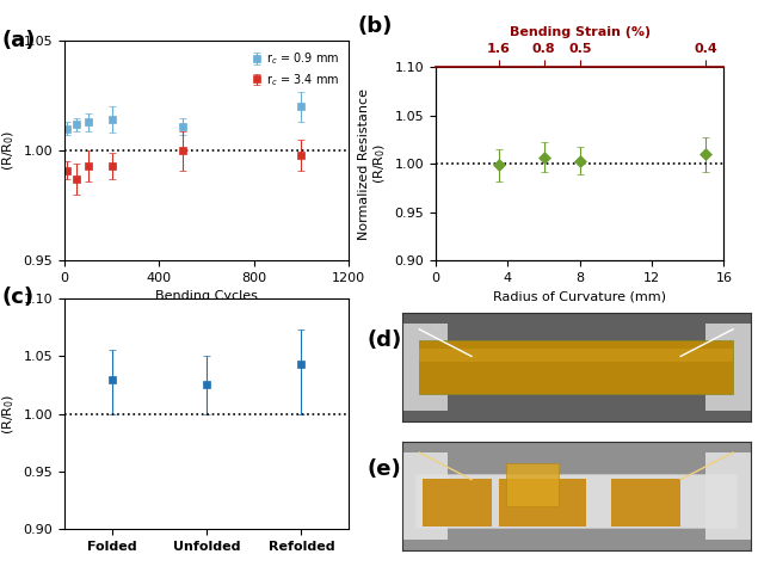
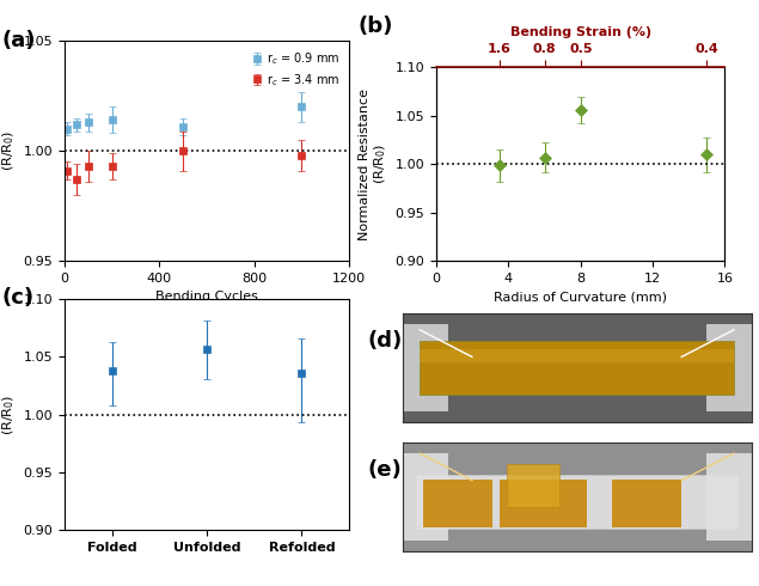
8: 1.003 -> 1.056
Folded: 1.030 -> 1.038
Unfolded: 1.025 -> 1.056
Refolded: 1.043 -> 1.036
